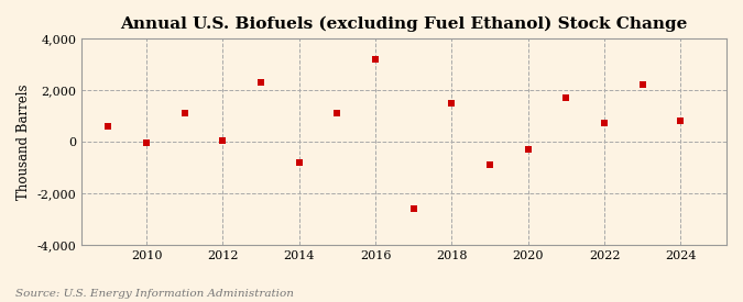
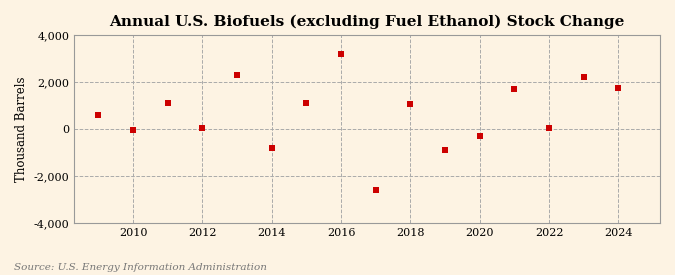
2018: 1,500 -> 1,050
2022: 700 -> 50
2024: 800 -> 1,750
